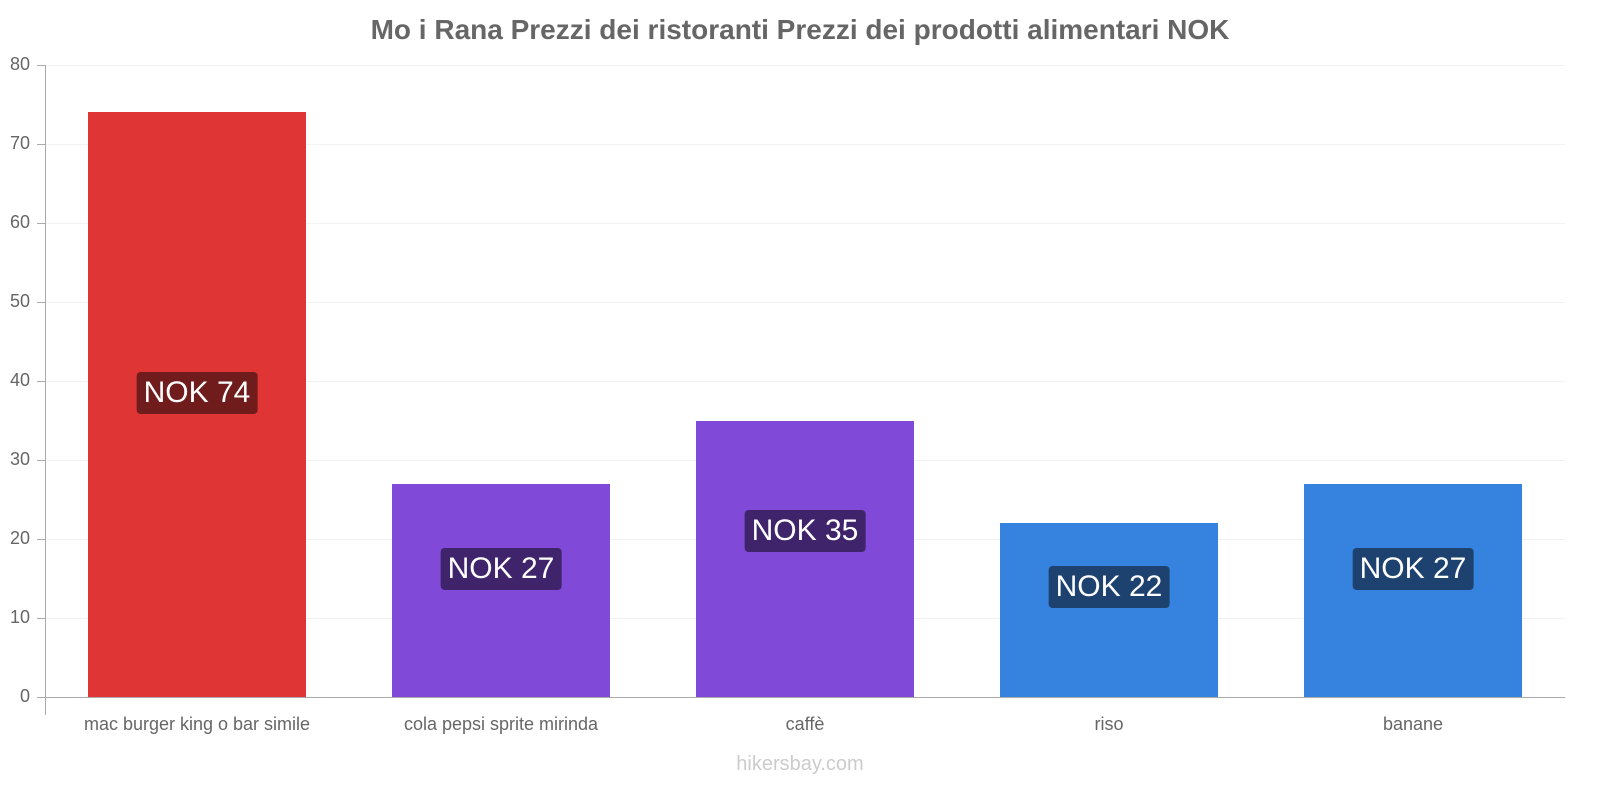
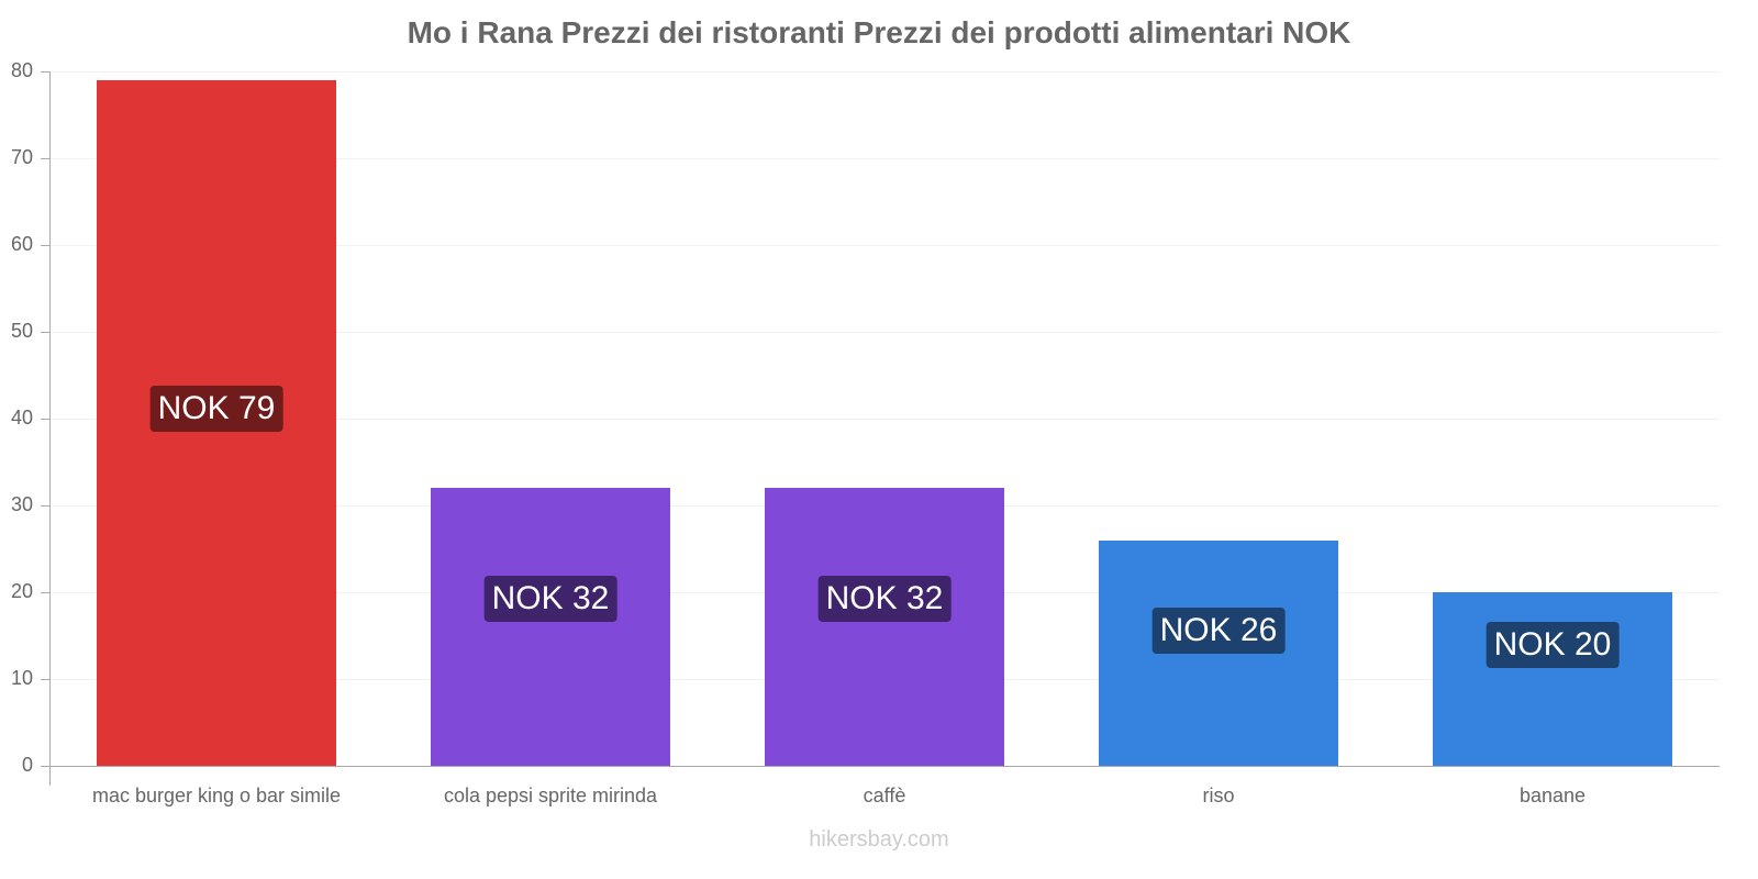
mac burger king o bar simile: 74 -> 79
cola pepsi sprite mirinda: 27 -> 32
caffè: 35 -> 32
riso: 22 -> 26
banane: 27 -> 20
